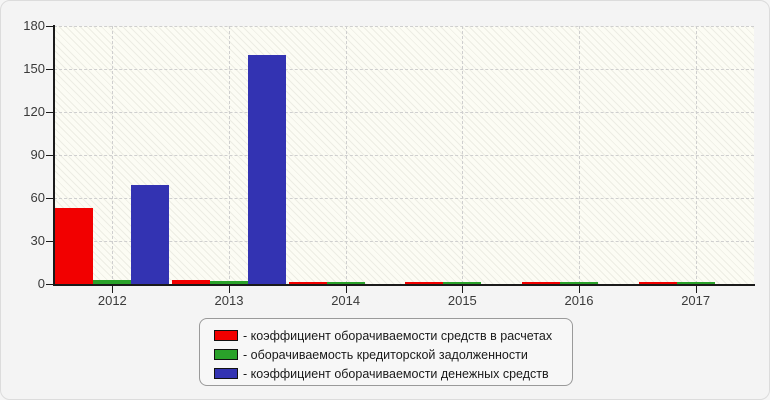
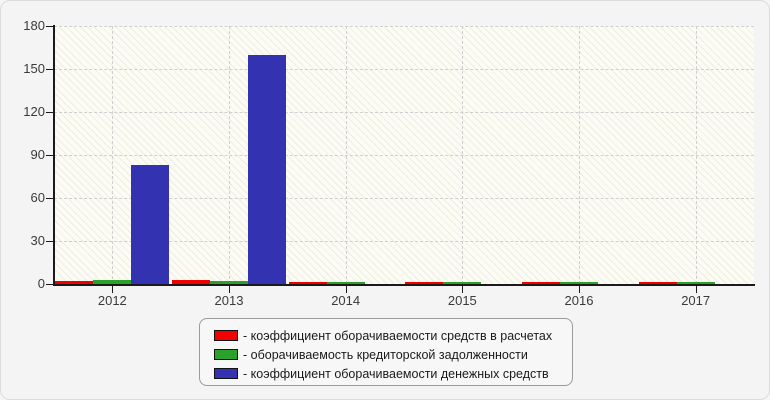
- коэффициент оборачиваемости средств в расчетах/2012: 53 -> 2
- коэффициент оборачиваемости денежных средств/2012: 69 -> 83
